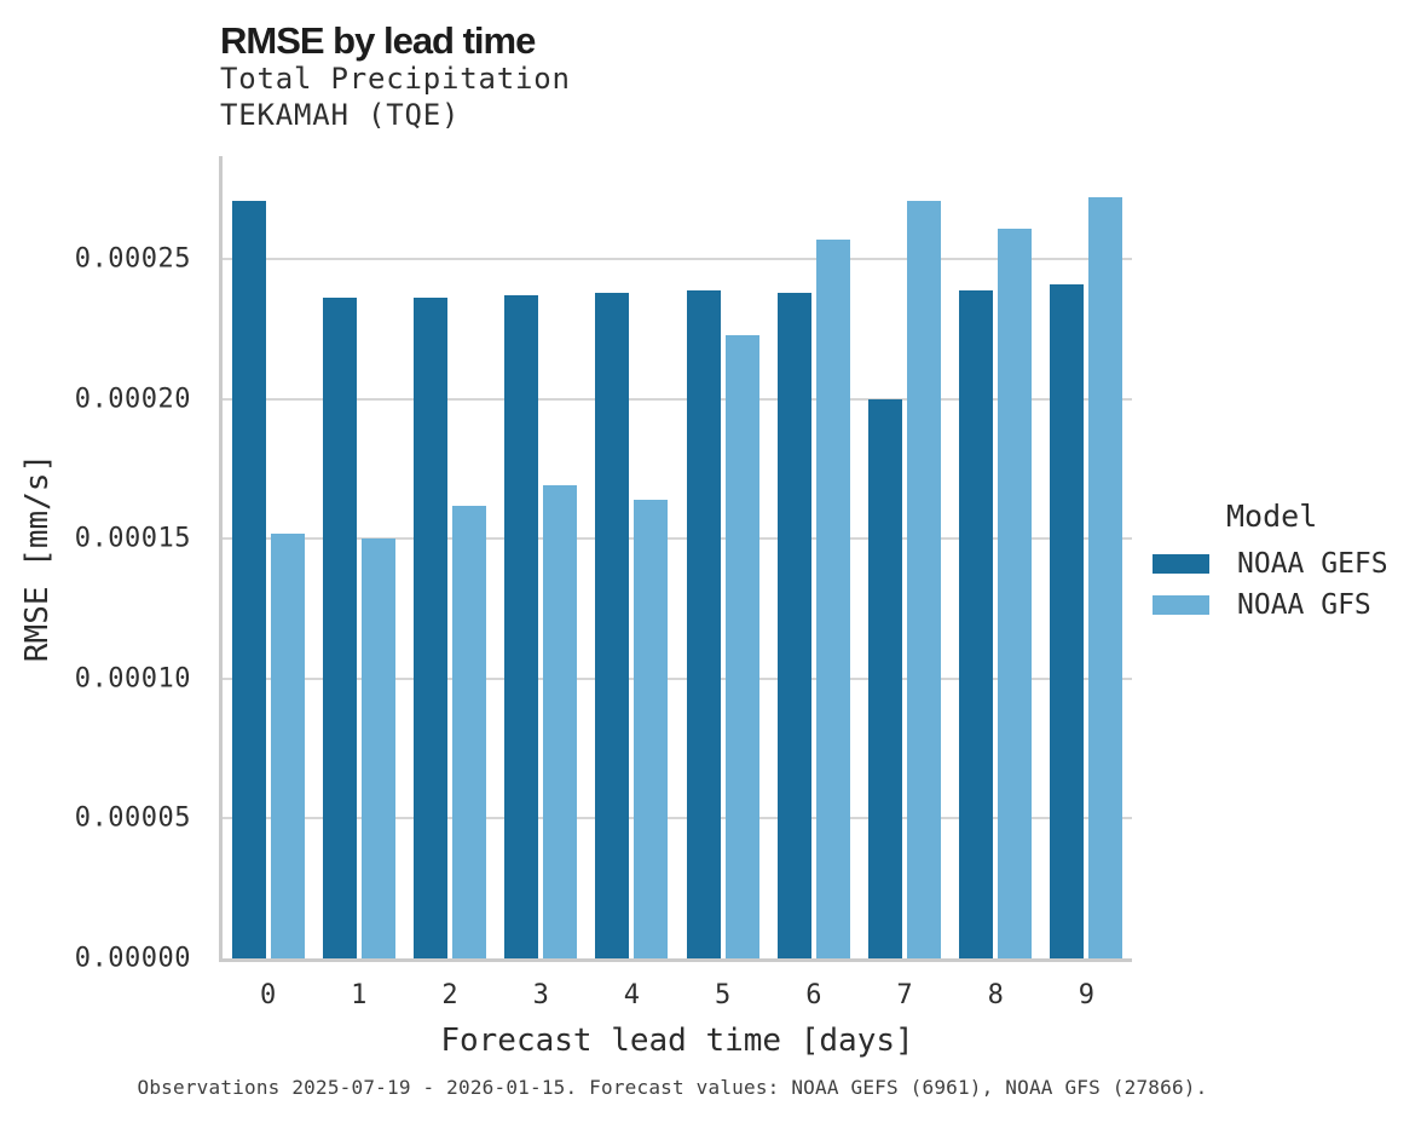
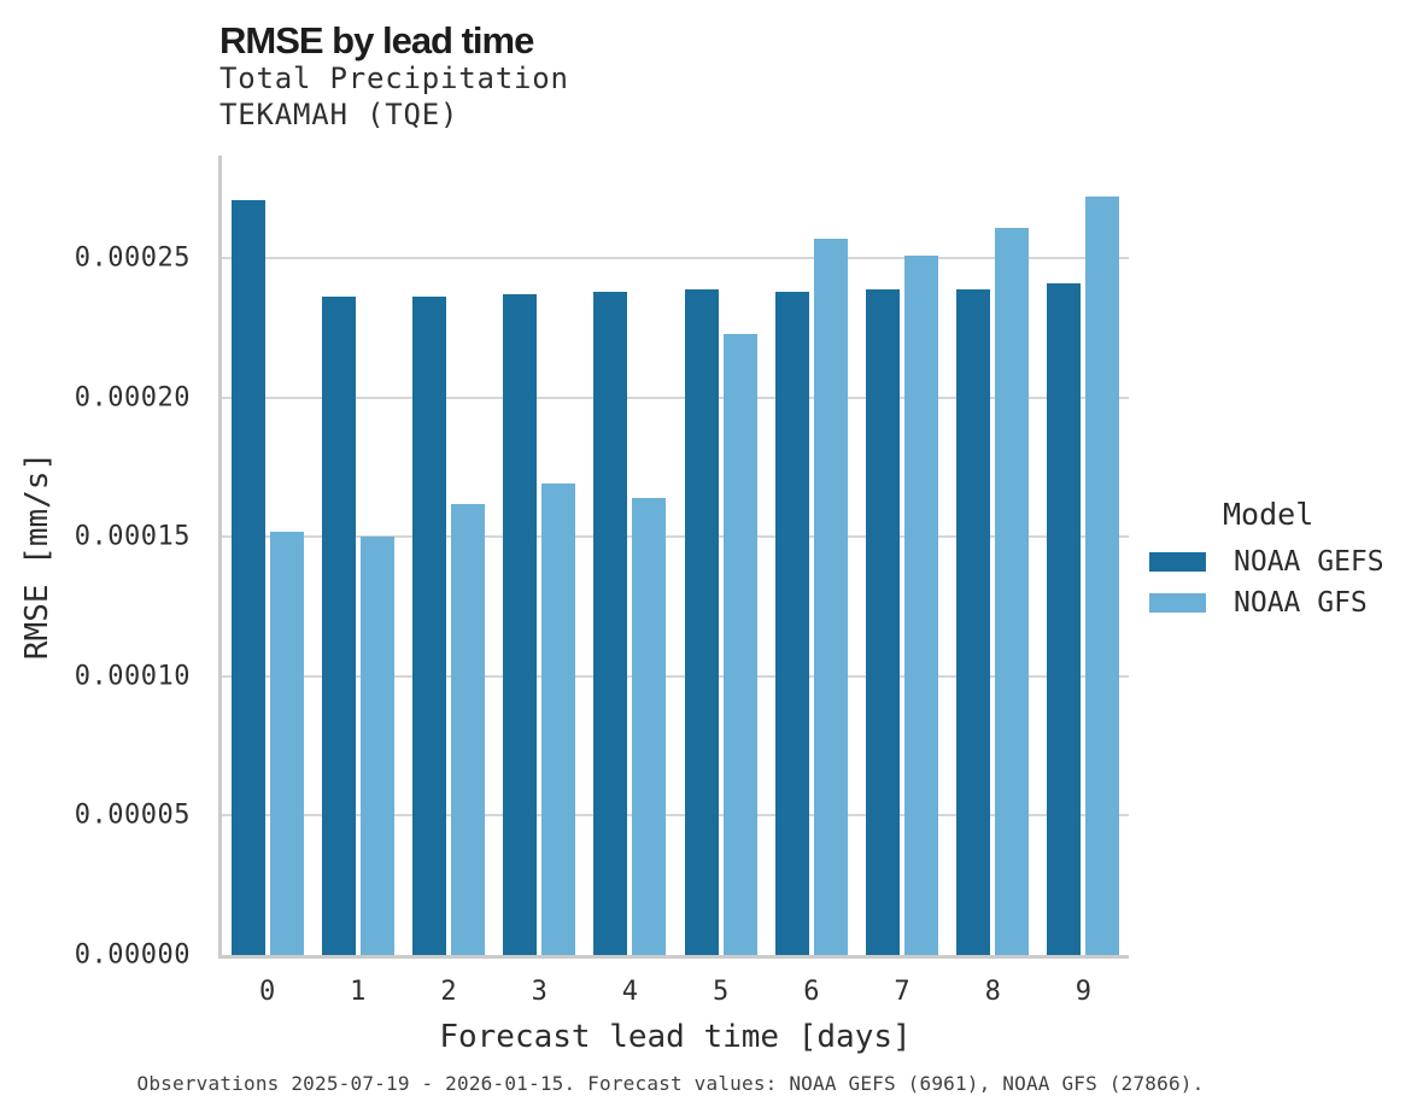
NOAA GEFS/7: 0.000200 -> 0.000239
NOAA GFS/7: 0.000271 -> 0.000251
